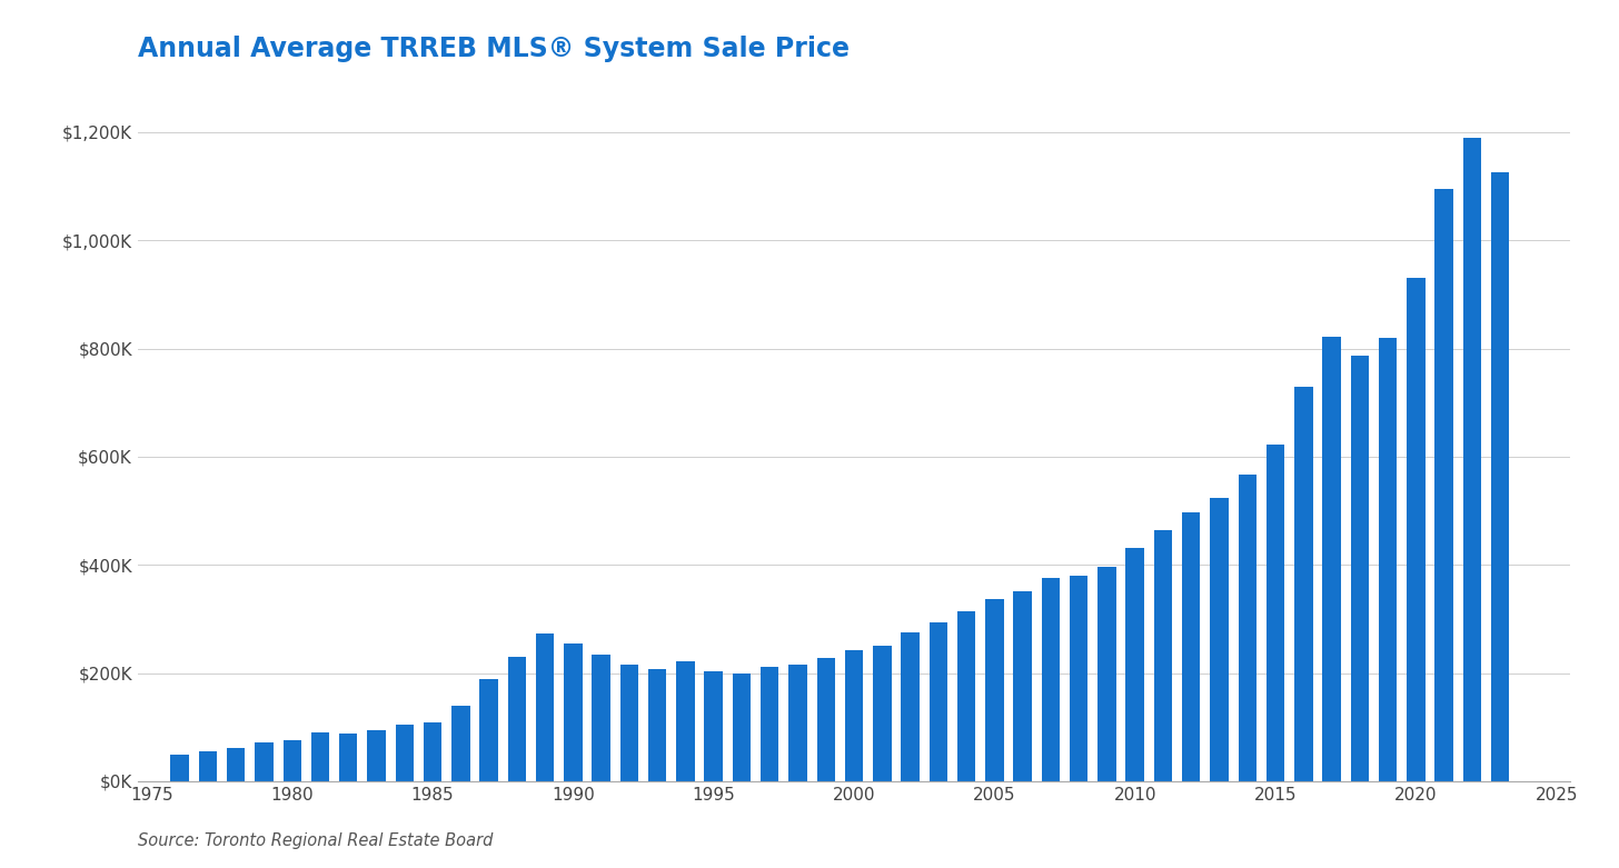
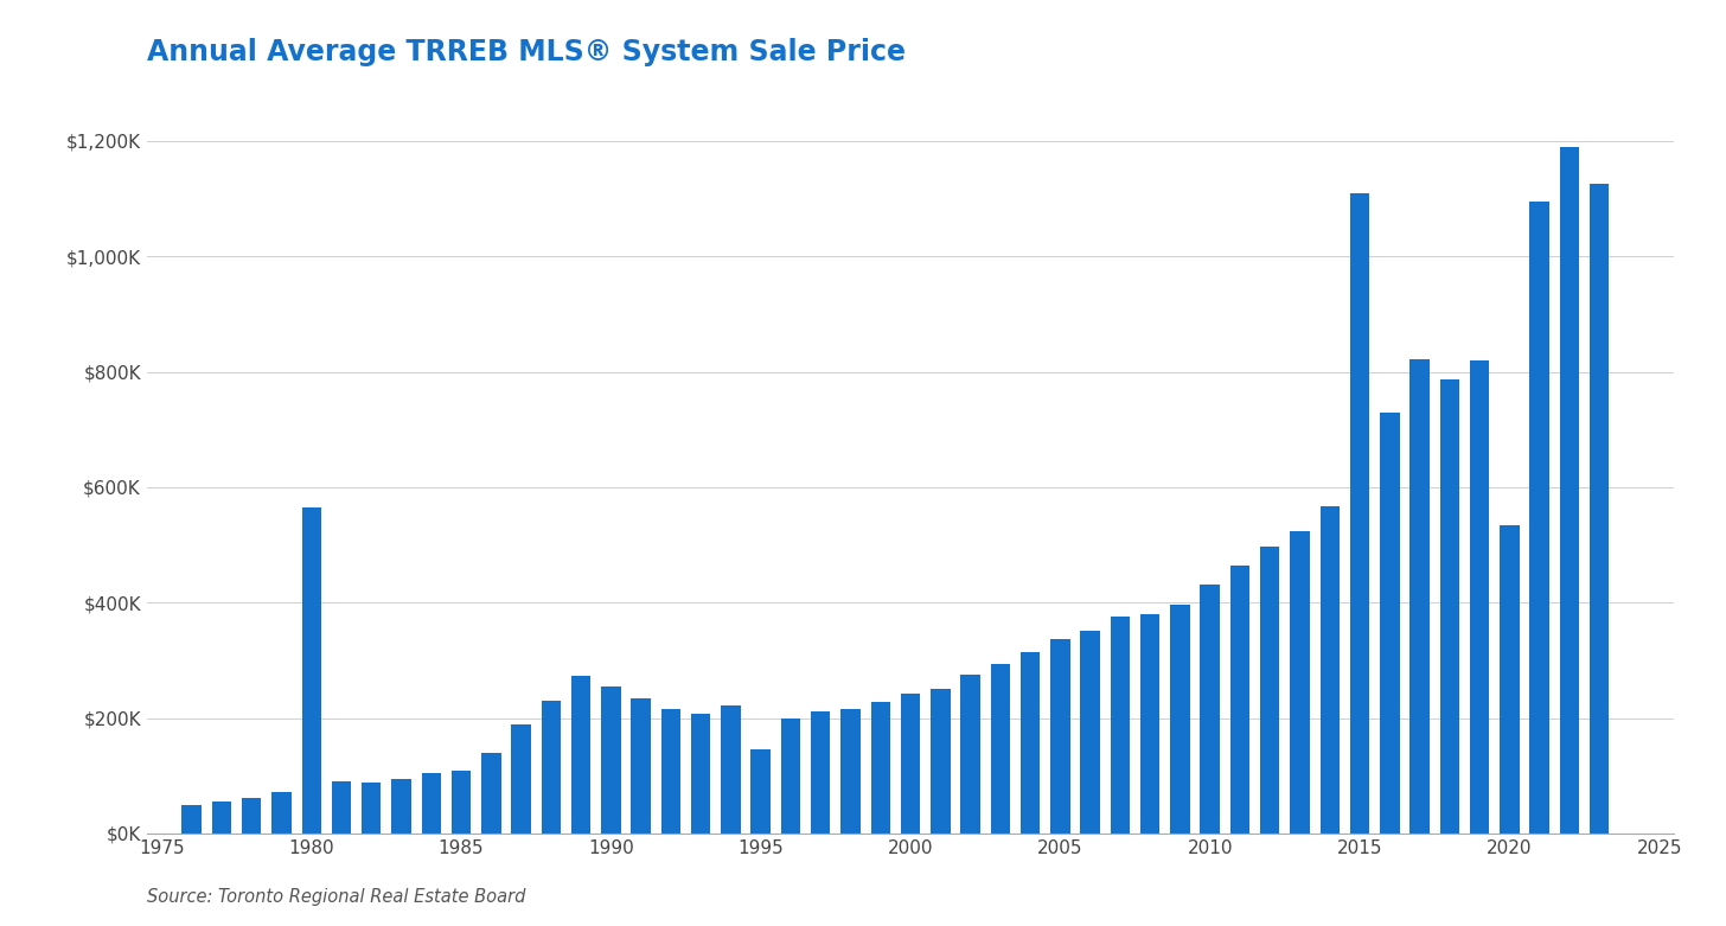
1980: $76K -> $565K
1995: $203K -> $145K
2015: $622K -> $1,110K
2020: $930K -> $535K
